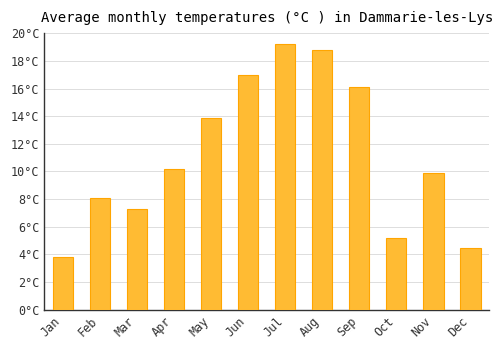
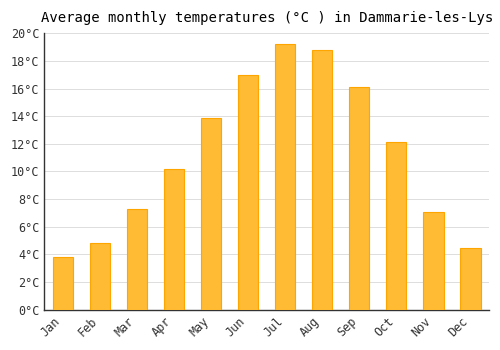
Feb: 8.1°C -> 4.8°C
Oct: 5.2°C -> 12.1°C
Nov: 9.9°C -> 7.1°C
